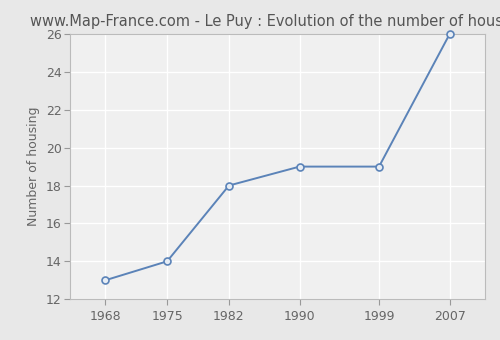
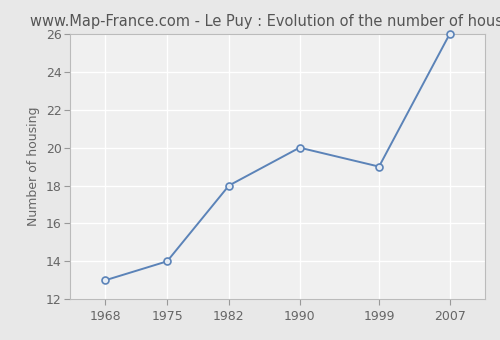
1990: 19 -> 20
